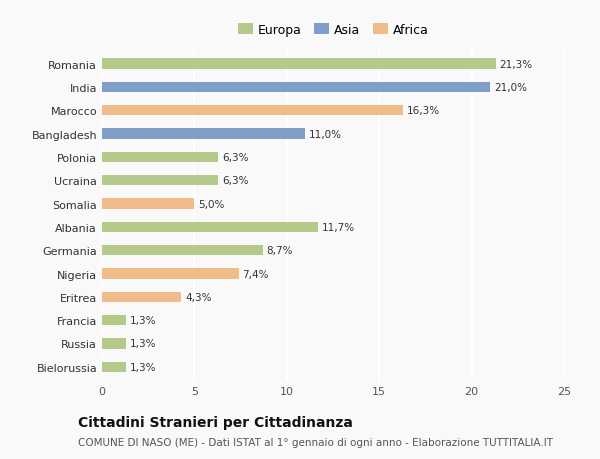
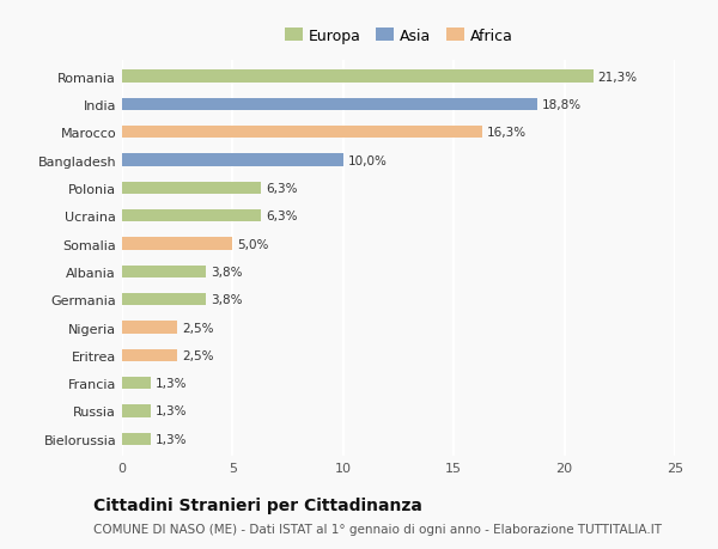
India: 21,0% -> 18,8%
Bangladesh: 11,0% -> 10,0%
Albania: 11,7% -> 3,8%
Germania: 8,7% -> 3,8%
Nigeria: 7,4% -> 2,5%
Eritrea: 4,3% -> 2,5%
